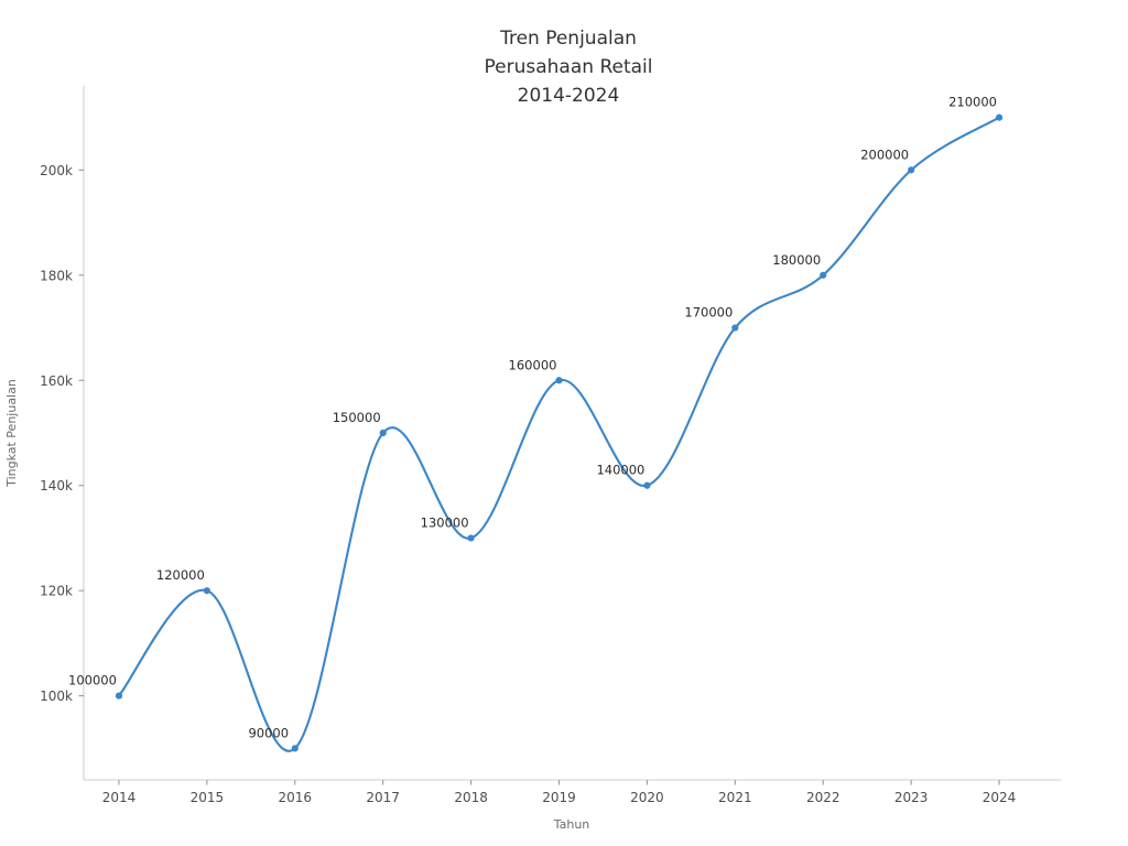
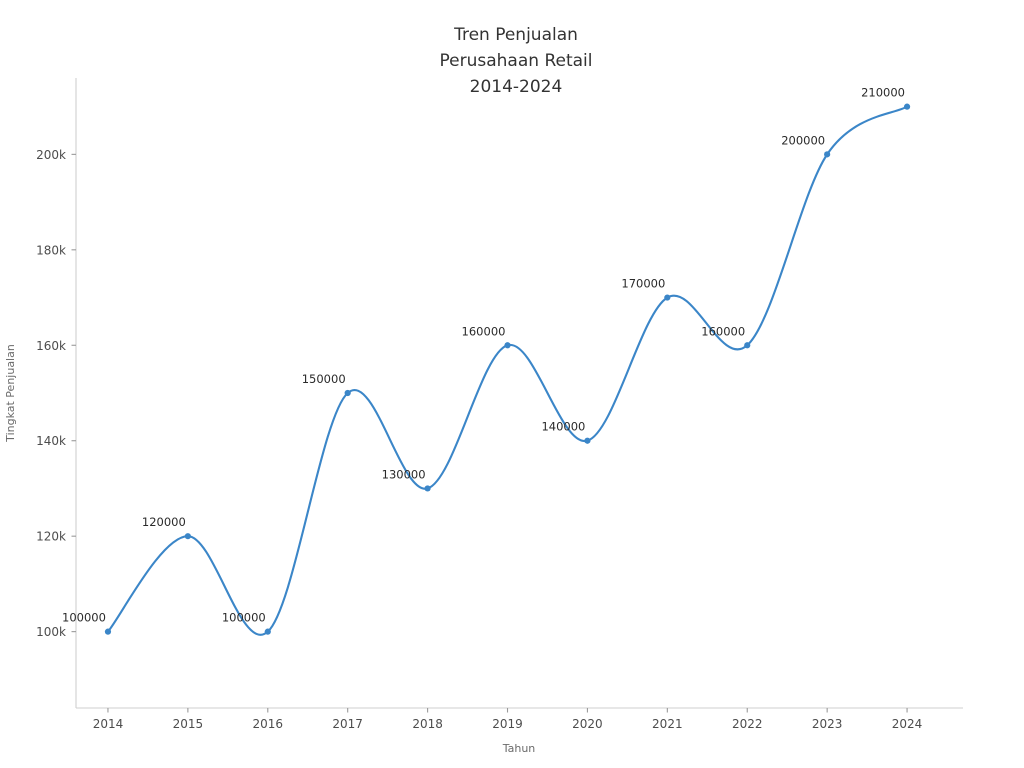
2016: 90000 -> 100000
2022: 180000 -> 160000
